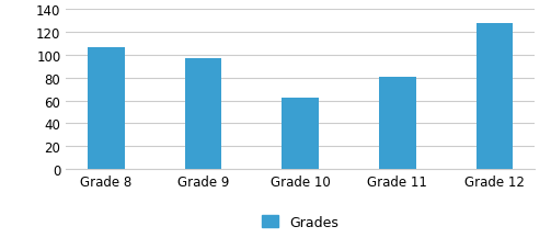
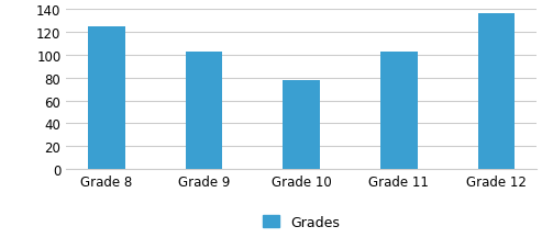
Grade 8: 107 -> 125
Grade 9: 97 -> 103
Grade 10: 62 -> 78
Grade 11: 81 -> 103
Grade 12: 128 -> 136
